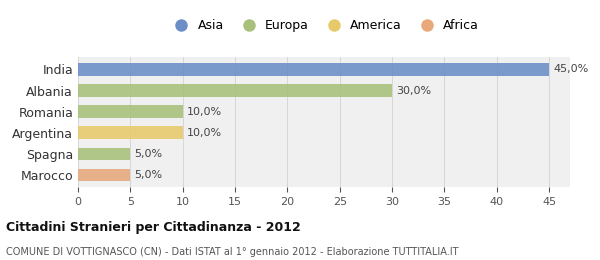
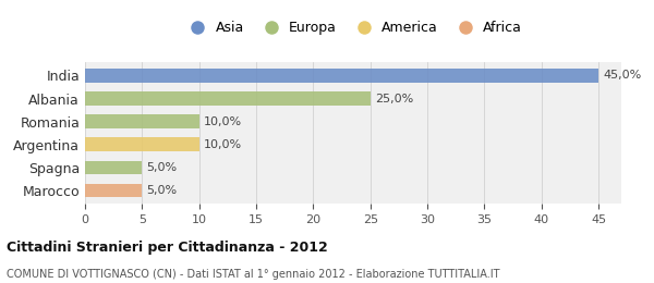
Albania: 30,0% -> 25,0%
